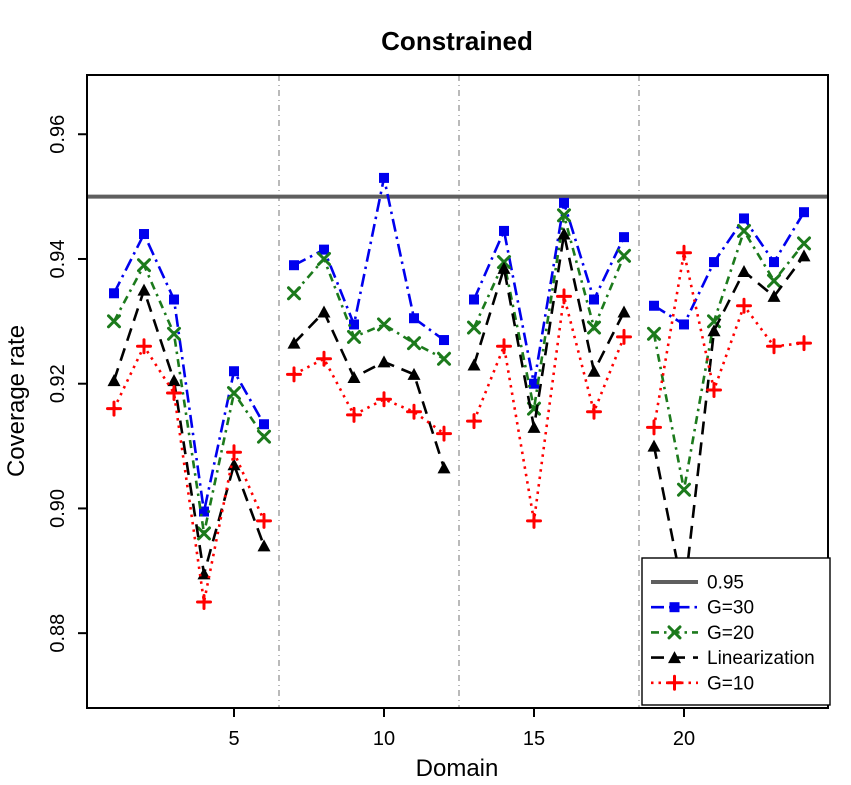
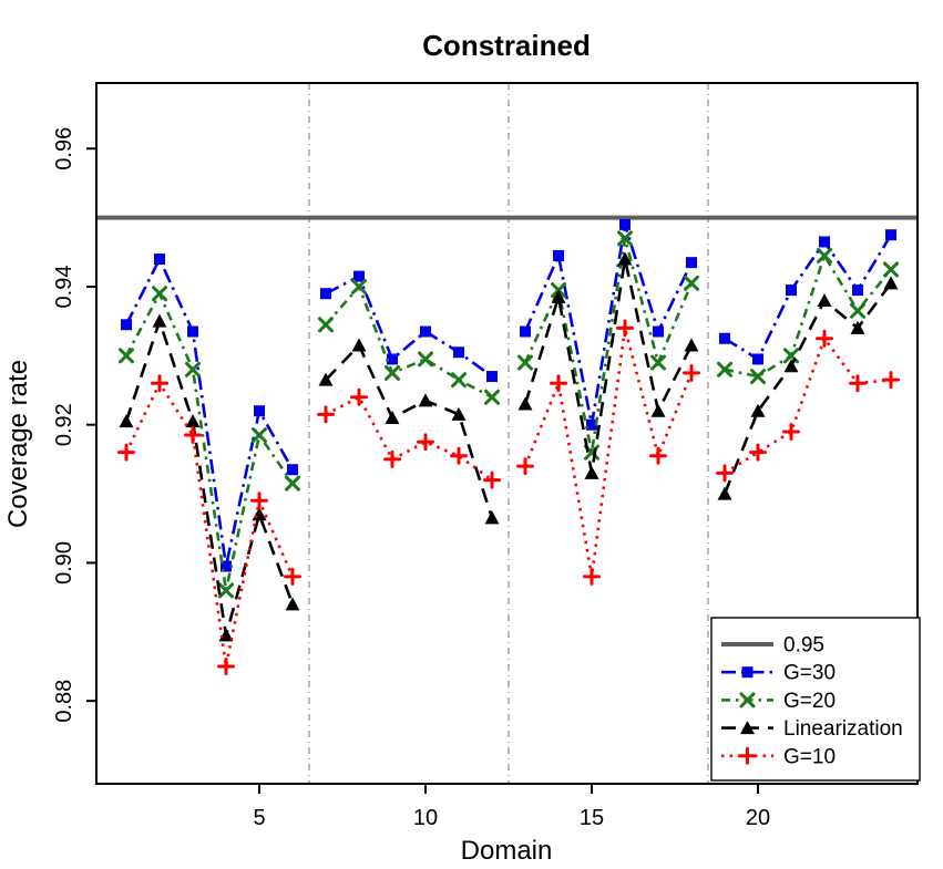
G=30/10: 0.953 -> 0.933
G=20/20: 0.903 -> 0.927
Linearization/20: 0.886 -> 0.922
G=10/20: 0.941 -> 0.916
